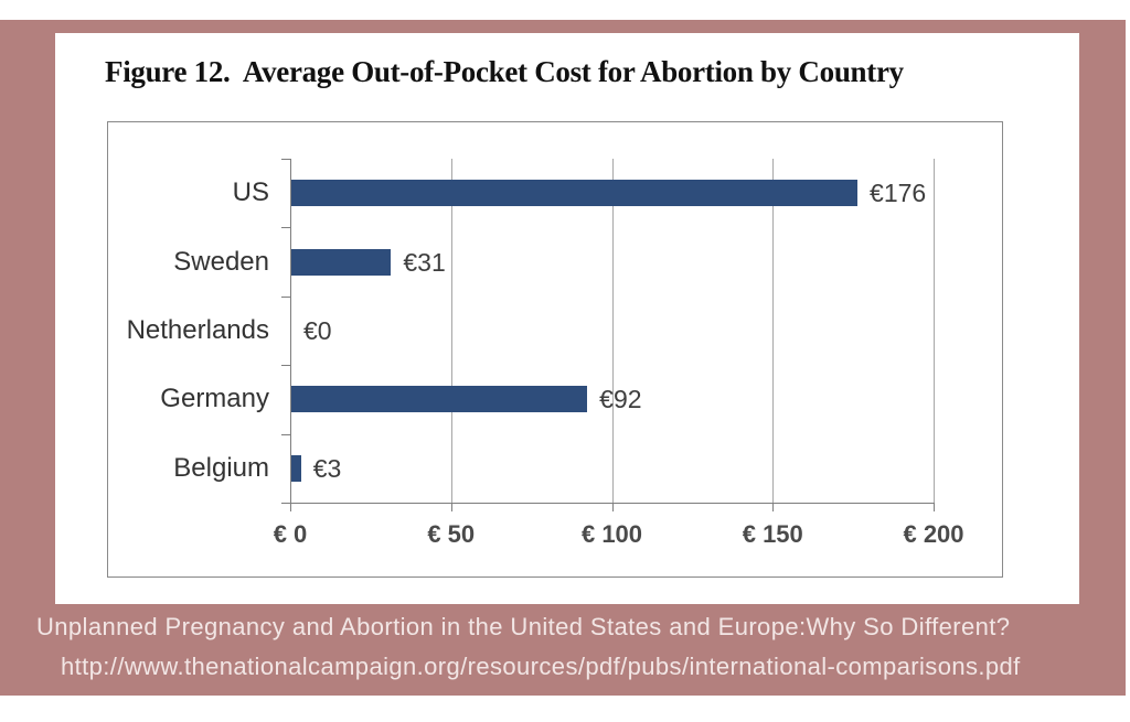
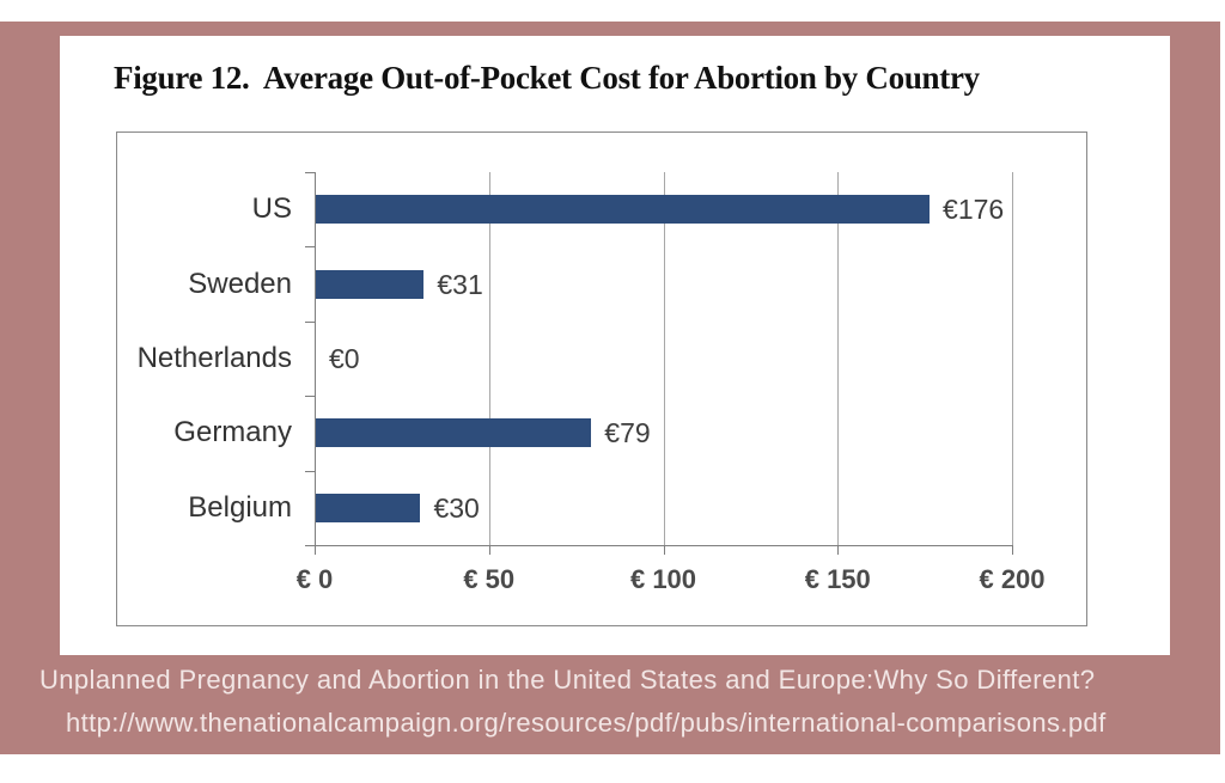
Germany: €92 -> €79
Belgium: €3 -> €30
